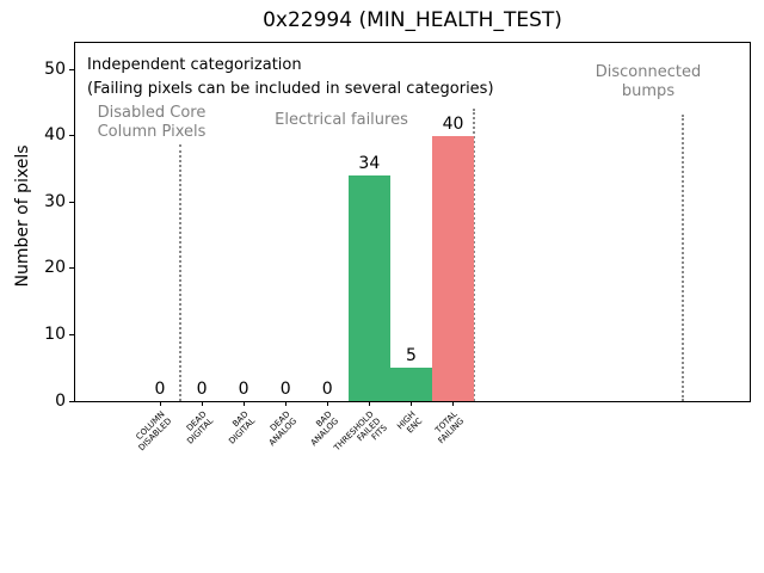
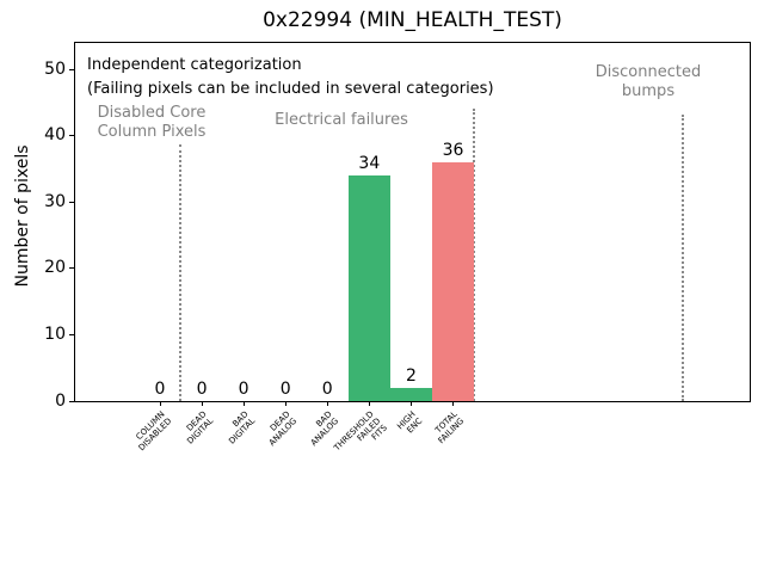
HIGH ENC: 5 -> 2
TOTAL FAILING: 40 -> 36
